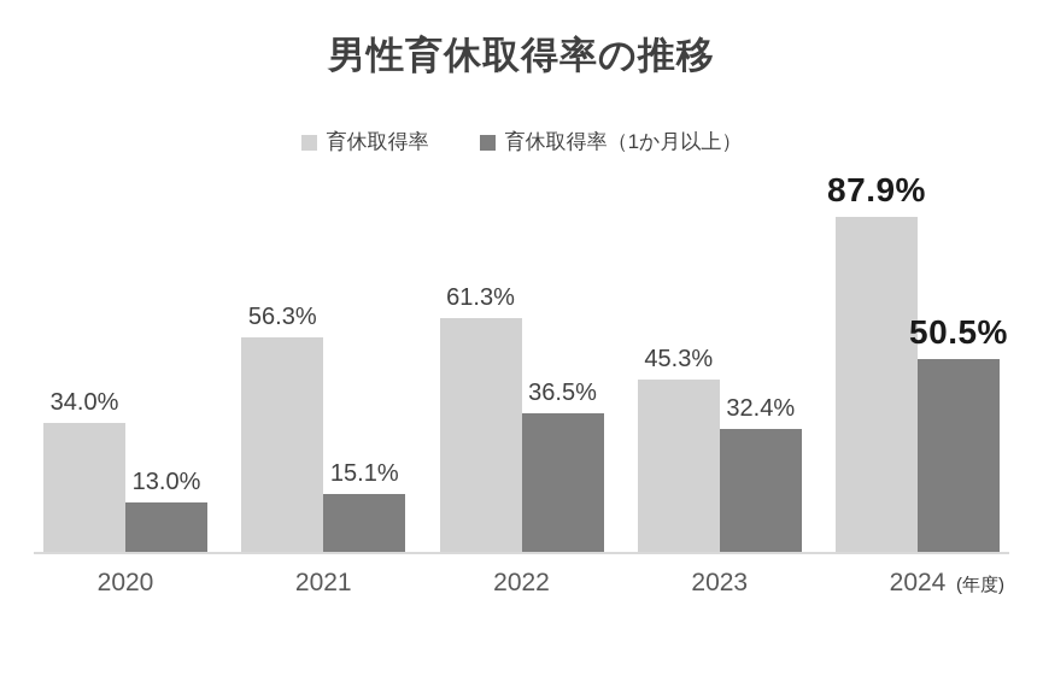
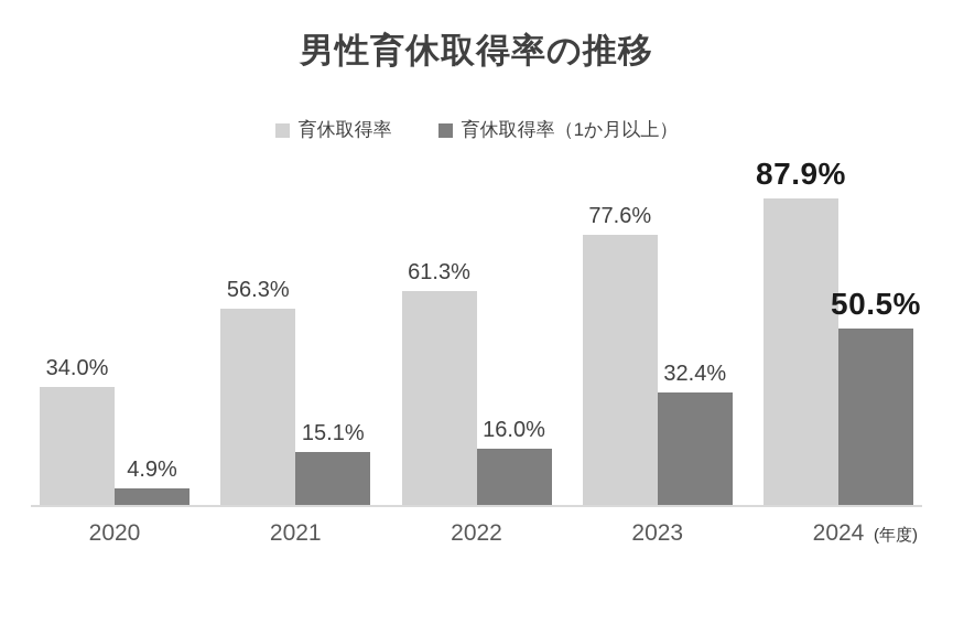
育休取得率（1か月以上）/2020: 13.0% -> 4.9%
育休取得率（1か月以上）/2022: 36.5% -> 16.0%
育休取得率/2023: 45.3% -> 77.6%
